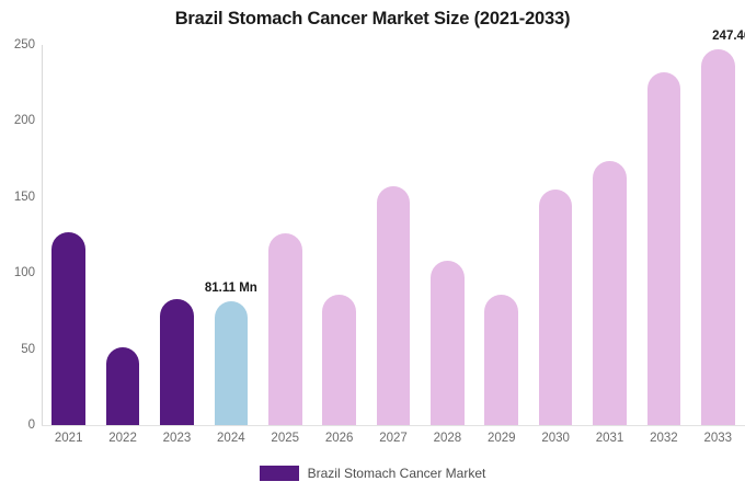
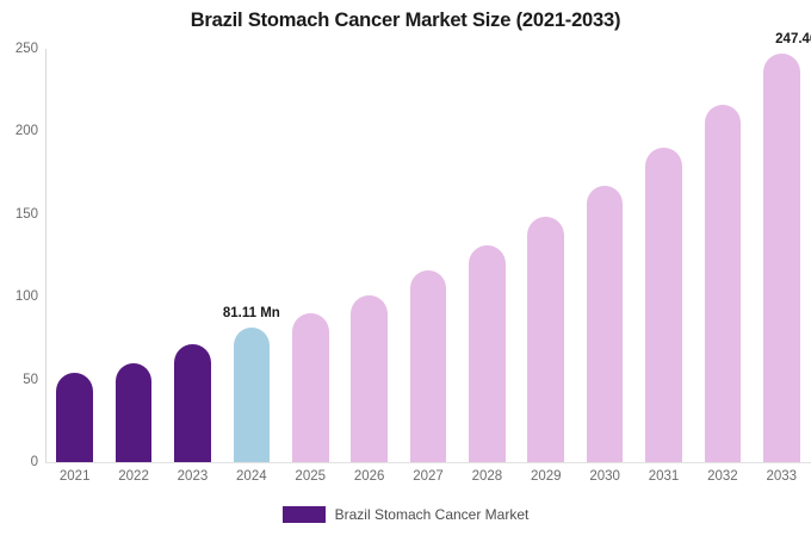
2021: 127 -> 54
2022: 51 -> 60
2023: 83 -> 72
2025: 126 -> 90
2026: 86 -> 101
2027: 157 -> 116
2028: 108 -> 131
2029: 86 -> 148
2030: 155 -> 168
2031: 174 -> 190
2032: 232 -> 216
